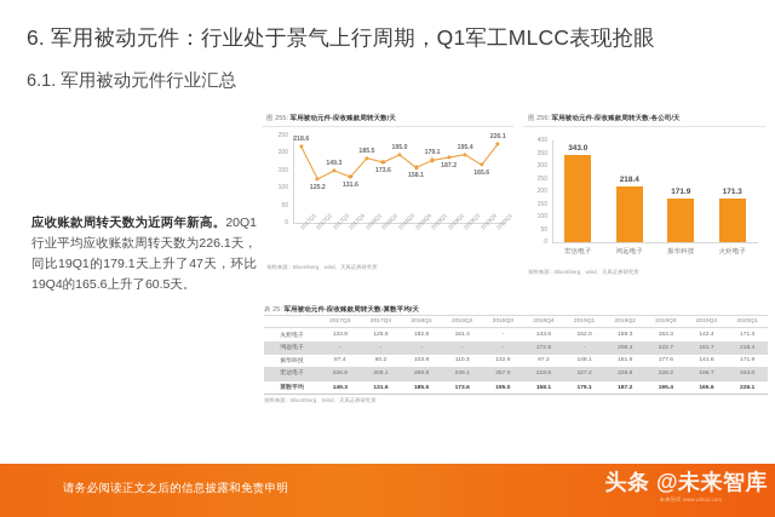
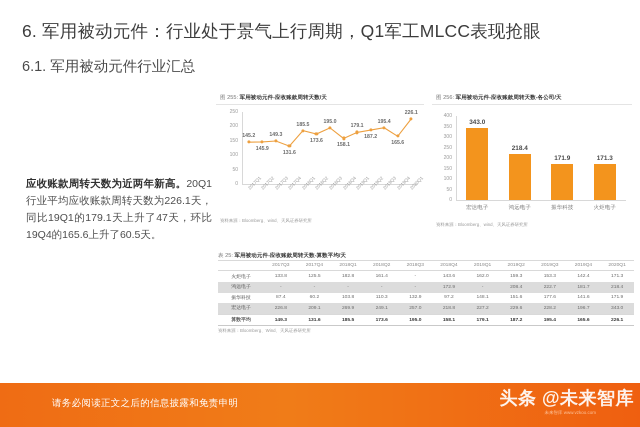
军用被动元件-应收账款周转天数/天/2017Q1: 218.6 -> 145.2
军用被动元件-应收账款周转天数/天/2017Q2: 125.2 -> 145.9
